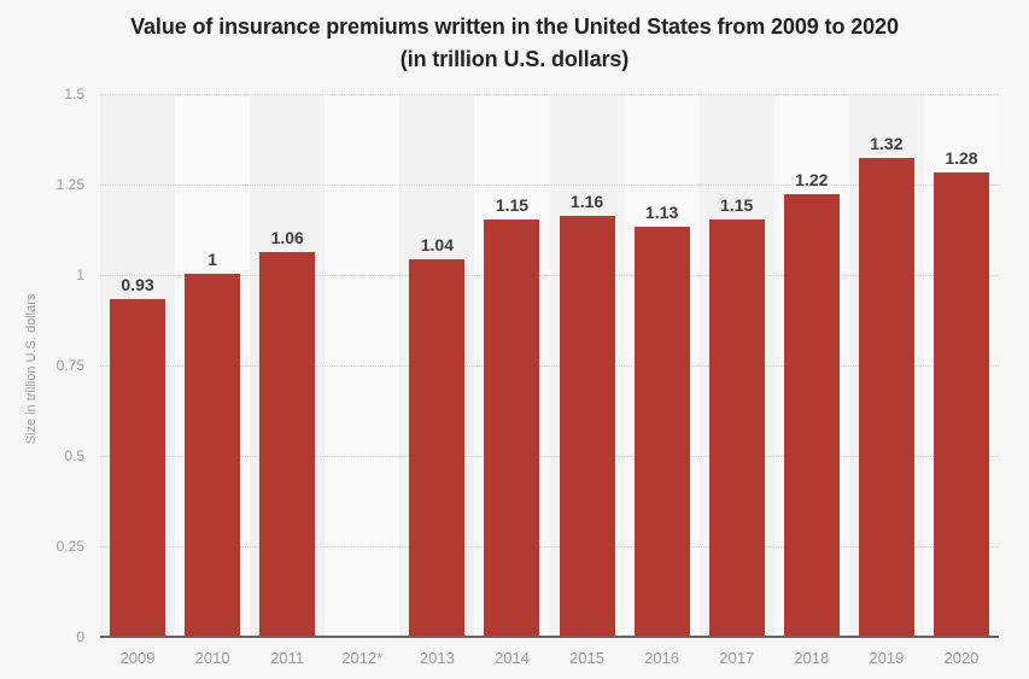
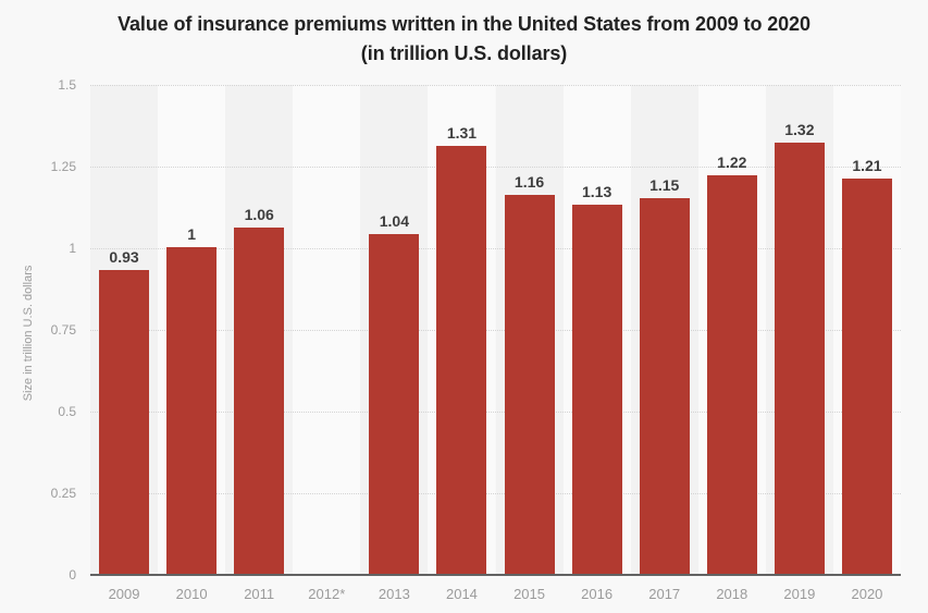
2014: 1.15 -> 1.31
2020: 1.28 -> 1.21
